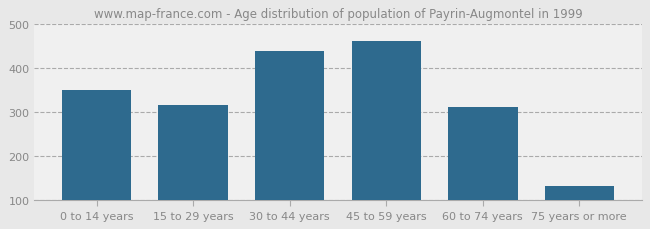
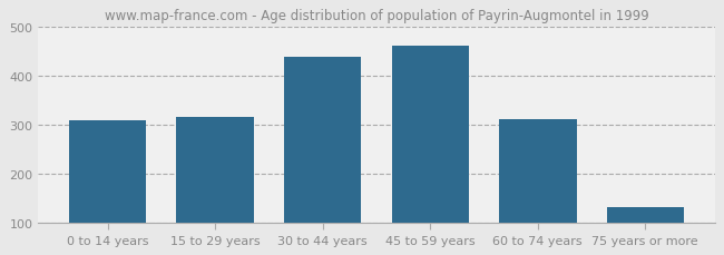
0 to 14 years: 350 -> 310
